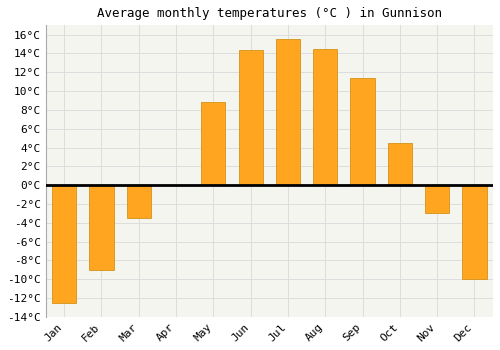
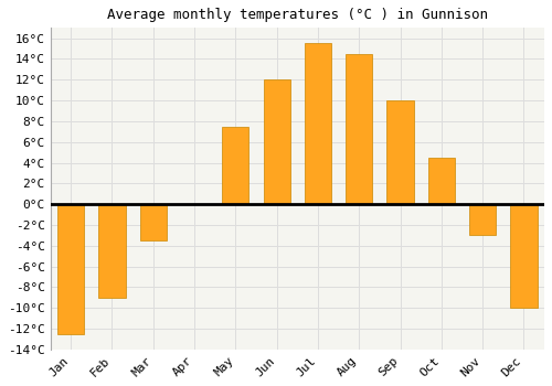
May: 8.8°C -> 7.5°C
Jun: 14.4°C -> 12.0°C
Sep: 11.4°C -> 10.0°C
